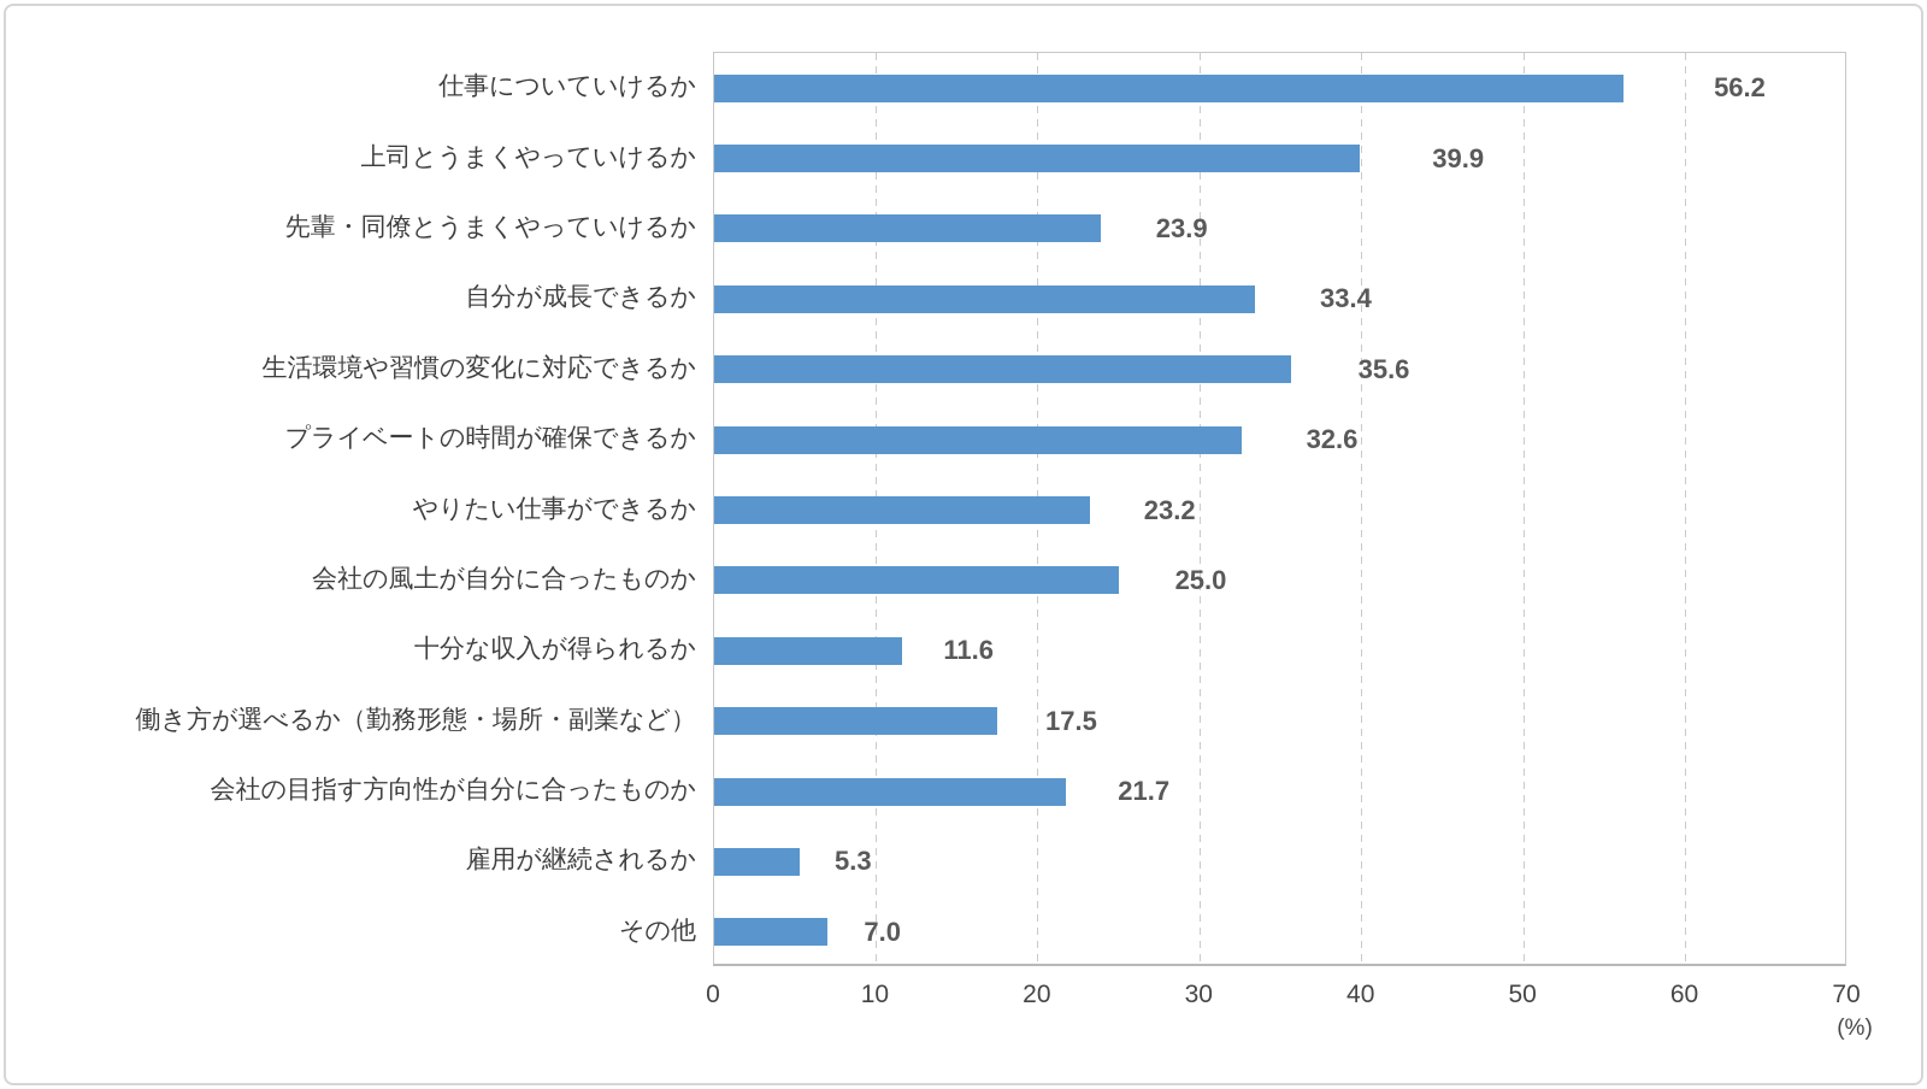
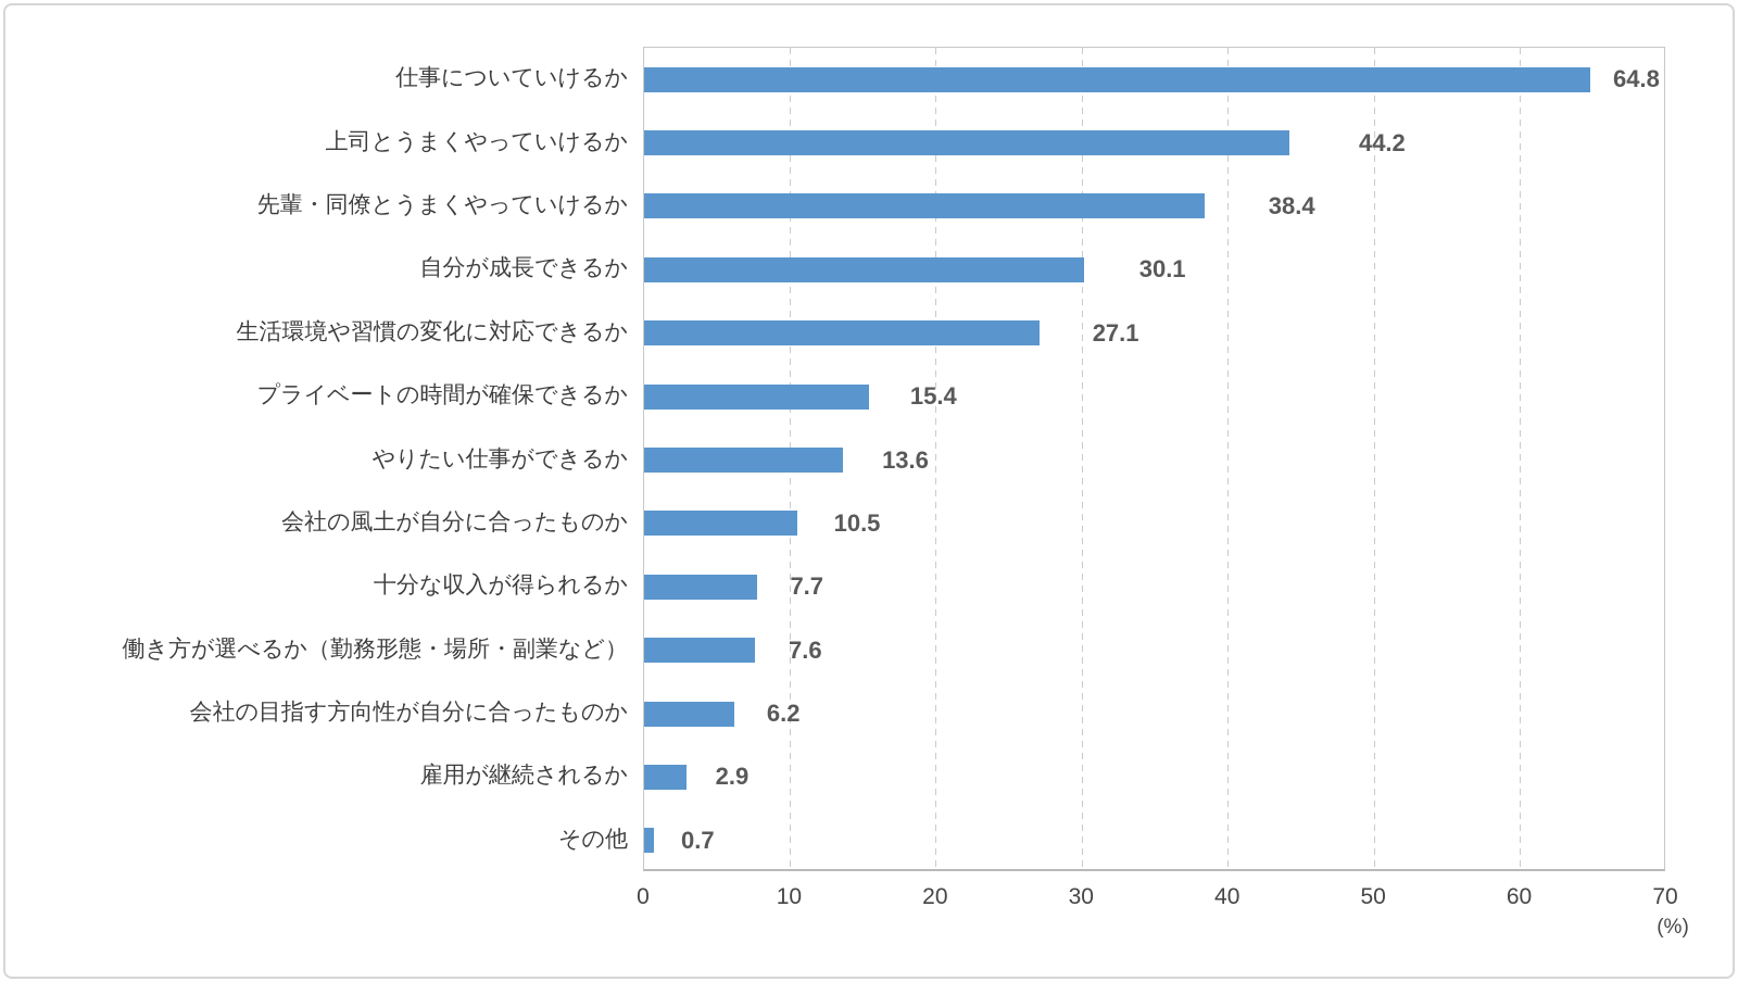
仕事についていけるか: 56.2 -> 64.8
上司とうまくやっていけるか: 39.9 -> 44.2
先輩・同僚とうまくやっていけるか: 23.9 -> 38.4
自分が成長できるか: 33.4 -> 30.1
生活環境や習慣の変化に対応できるか: 35.6 -> 27.1
プライベートの時間が確保できるか: 32.6 -> 15.4
やりたい仕事ができるか: 23.2 -> 13.6
会社の風土が自分に合ったものか: 25.0 -> 10.5
十分な収入が得られるか: 11.6 -> 7.7
働き方が選べるか（勤務形態・場所・副業など）: 17.5 -> 7.6
会社の目指す方向性が自分に合ったものか: 21.7 -> 6.2
雇用が継続されるか: 5.3 -> 2.9
その他: 7.0 -> 0.7
